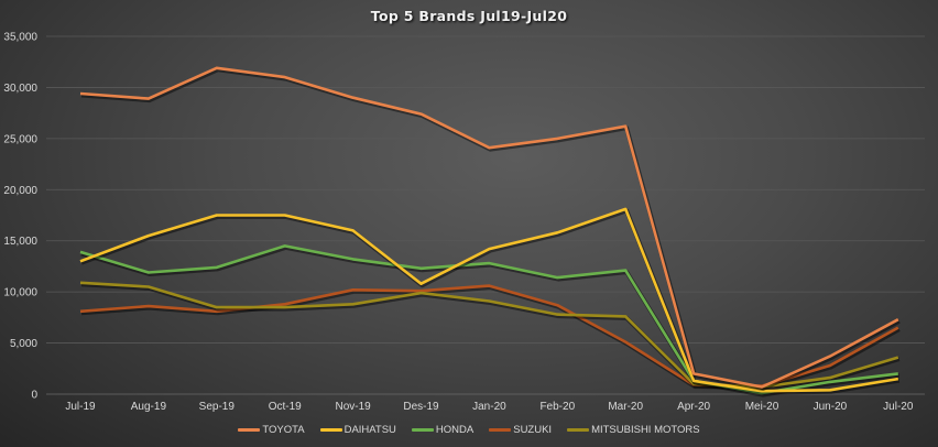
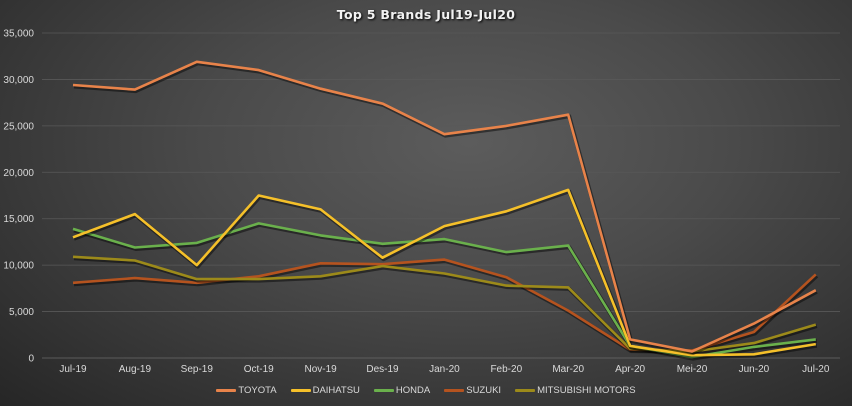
DAIHATSU/Sep-19: 18000 -> 10000
SUZUKI/Jul-20: 6000 -> 9000
